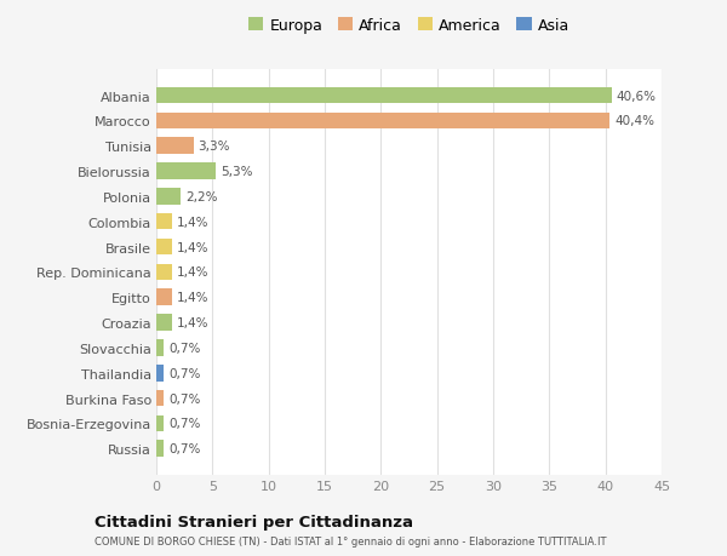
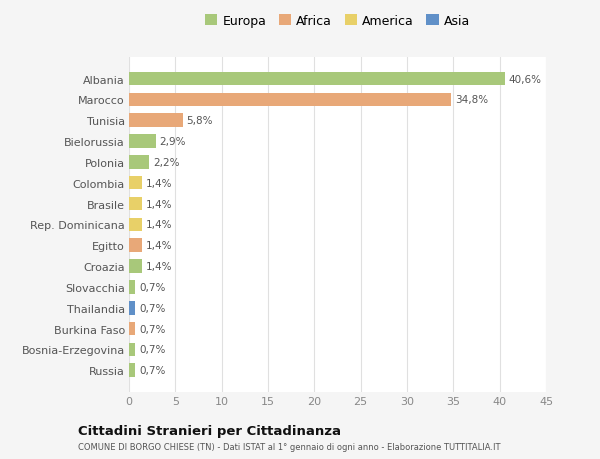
Marocco: 40,4% -> 34,8%
Tunisia: 3,3% -> 5,8%
Bielorussia: 5,3% -> 2,9%
